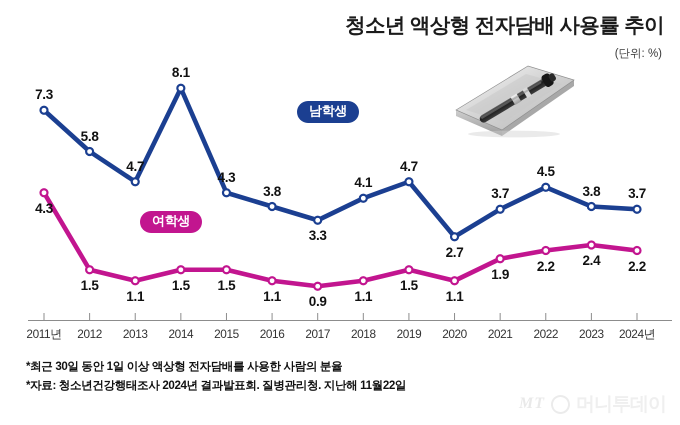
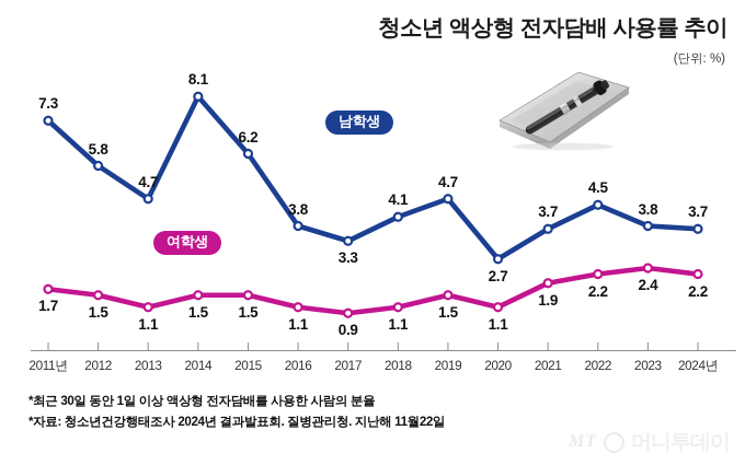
여학생/2011년: 4.3 -> 1.7
남학생/2015: 4.3 -> 6.2
